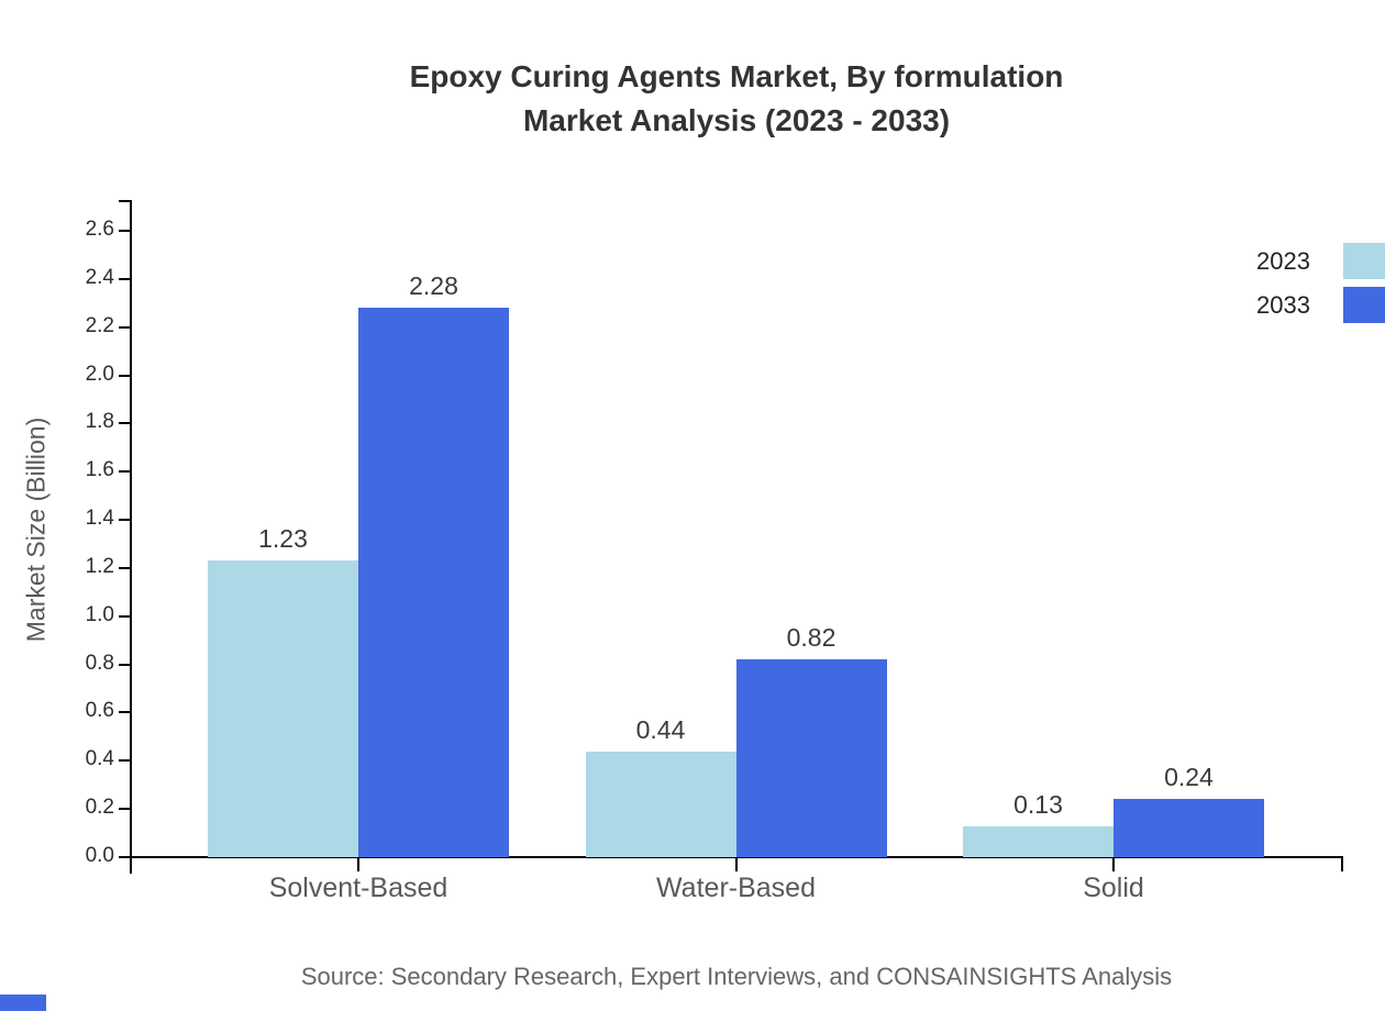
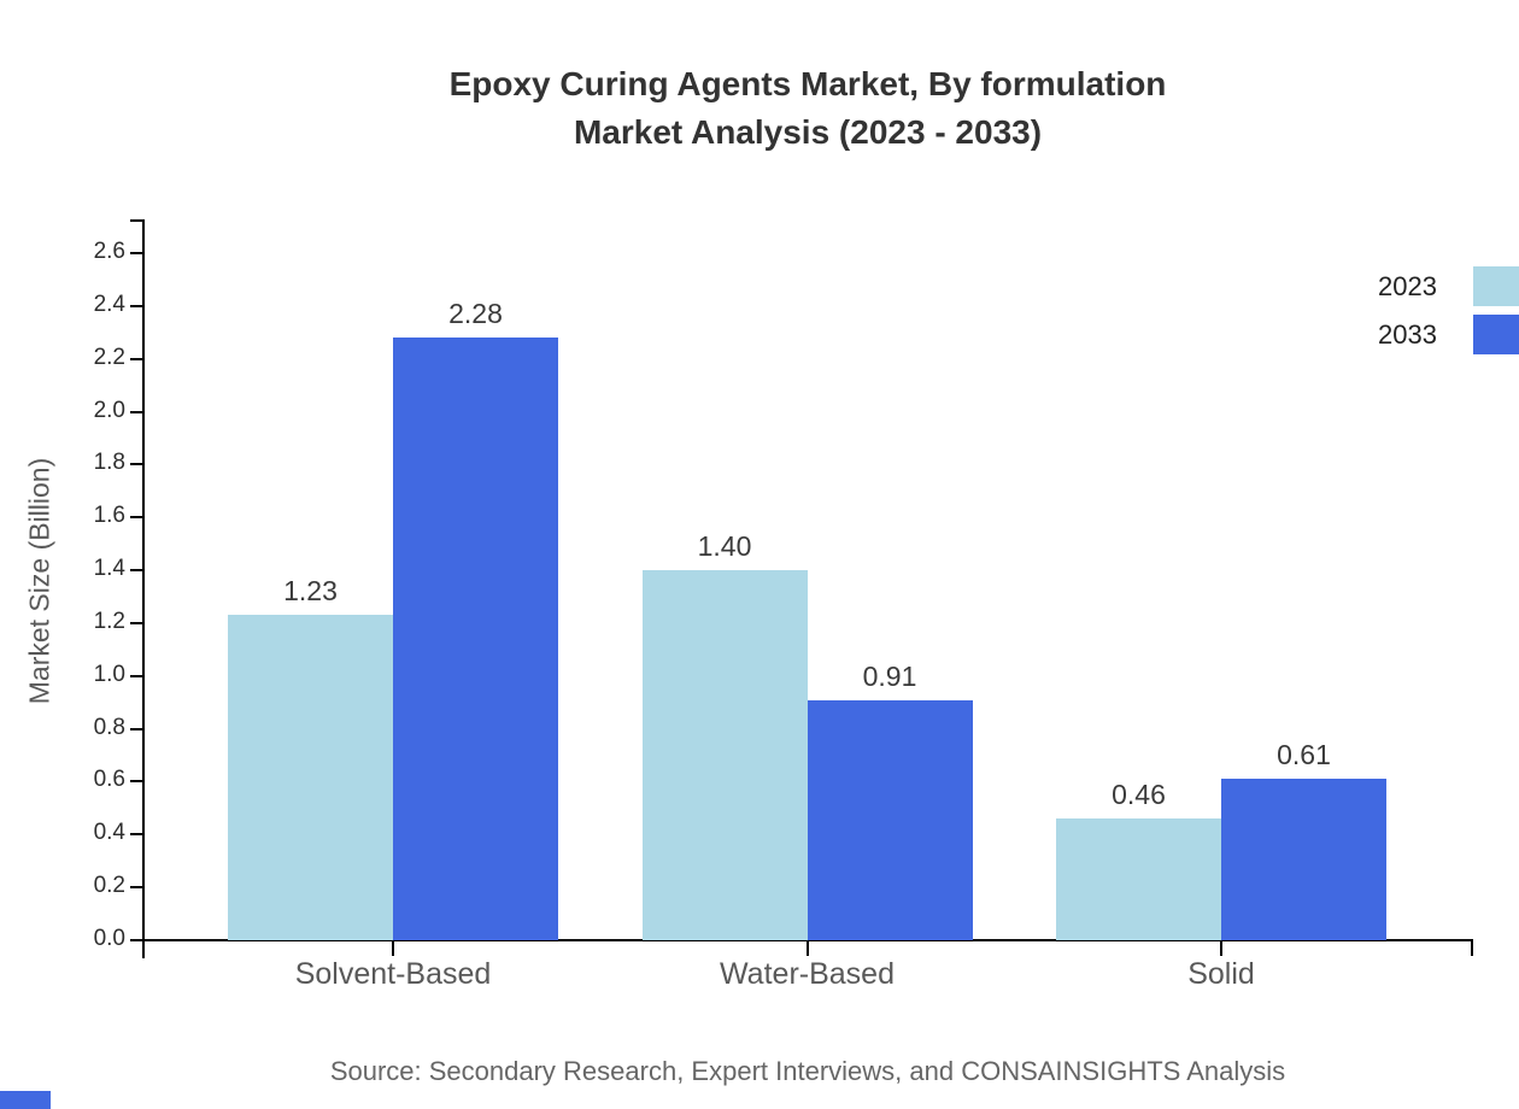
2023/Water-Based: 0.44 -> 1.40
2033/Water-Based: 0.82 -> 0.91
2023/Solid: 0.13 -> 0.46
2033/Solid: 0.24 -> 0.61
